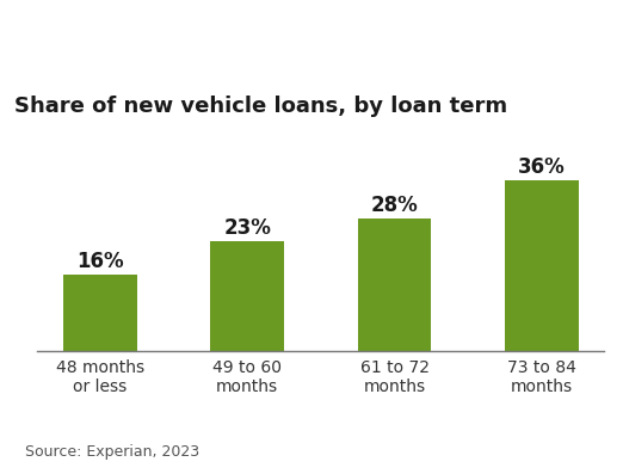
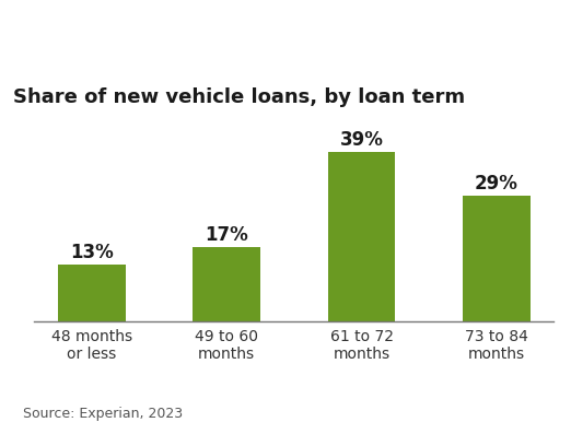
48 months or less: 16% -> 13%
49 to 60 months: 23% -> 17%
61 to 72 months: 28% -> 39%
73 to 84 months: 36% -> 29%
